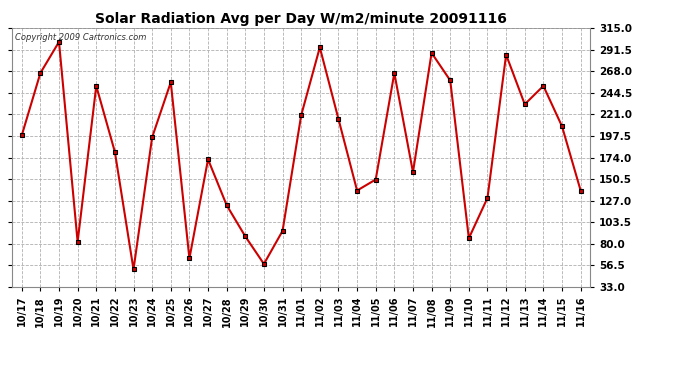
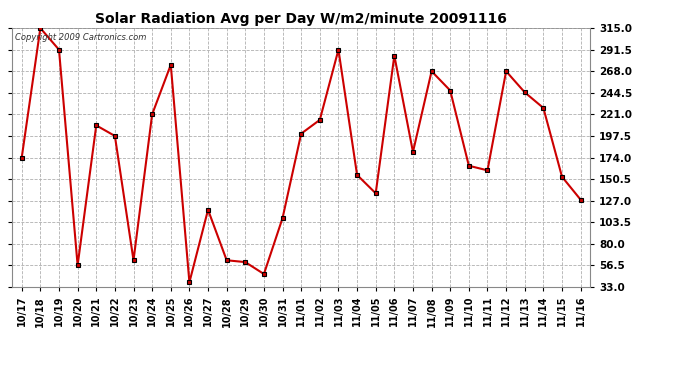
10/17: 198 -> 174
10/18: 266 -> 315
10/19: 300 -> 292
10/20: 82 -> 56
10/21: 252 -> 209
10/22: 180 -> 198
10/23: 52 -> 62
10/24: 196 -> 221
10/25: 256 -> 275
10/26: 64 -> 38
10/27: 172 -> 117
10/28: 122 -> 62
10/29: 88 -> 60
10/30: 58 -> 47
10/31: 94 -> 108
11/01: 220 -> 200
11/02: 294 -> 215
11/03: 216 -> 292
11/04: 138 -> 155
11/05: 150 -> 135
11/06: 266 -> 285
11/07: 158 -> 180
11/08: 288 -> 268
11/09: 258 -> 247
11/10: 86 -> 165
11/11: 130 -> 160
11/12: 286 -> 268
11/13: 232 -> 245
11/14: 252 -> 228
11/15: 208 -> 153
11/16: 138 -> 128
